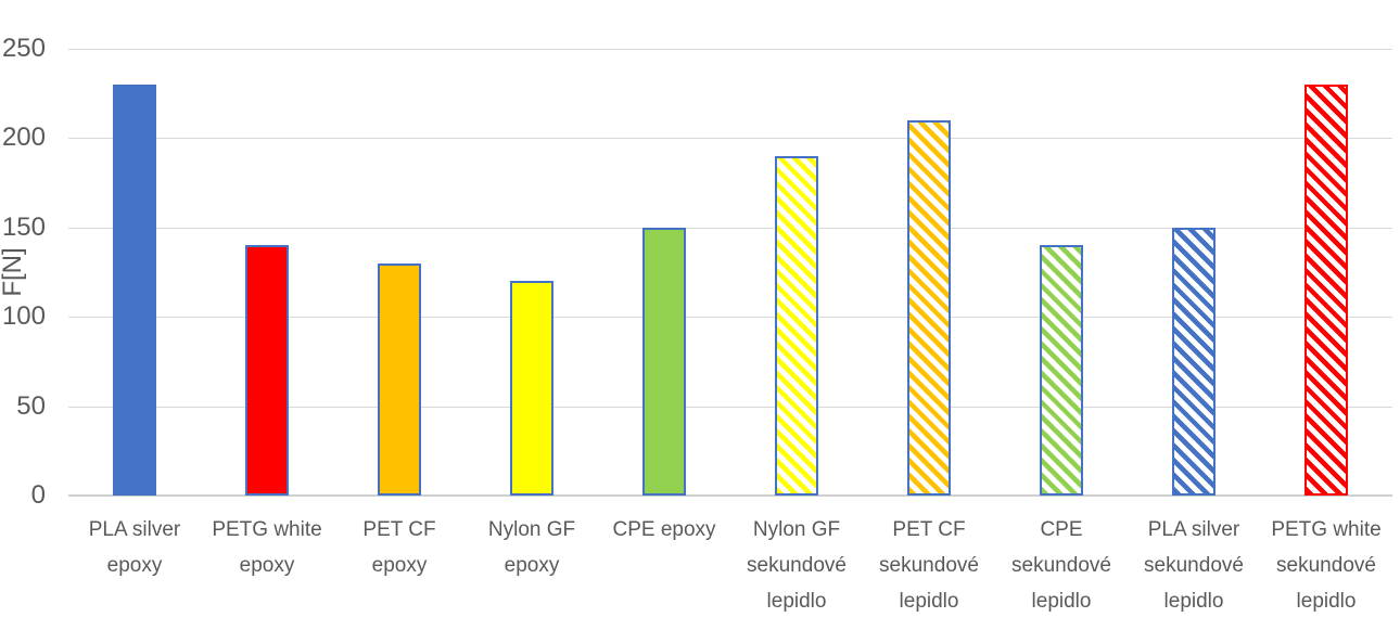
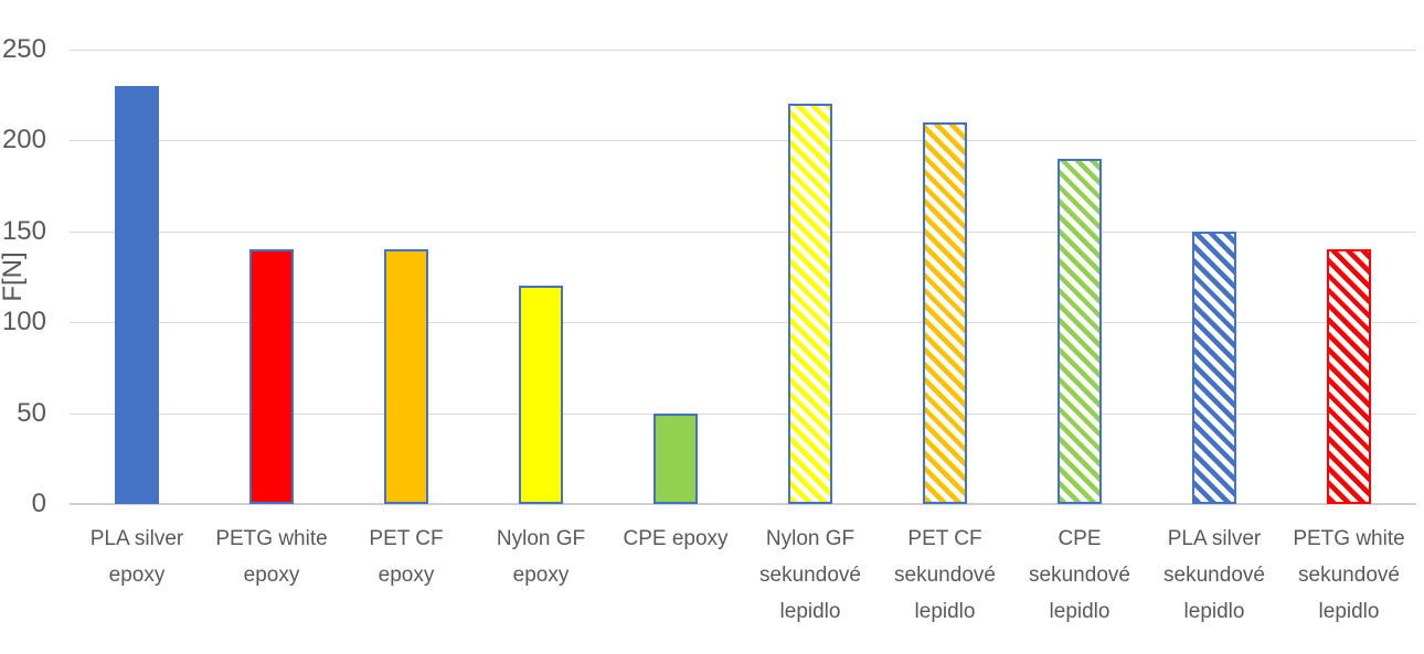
PET CF epoxy: 130 -> 140
CPE epoxy: 150 -> 50
Nylon GF sekundové lepidlo: 190 -> 220
CPE sekundové lepidlo: 140 -> 190
PETG white sekundové lepidlo: 230 -> 140
